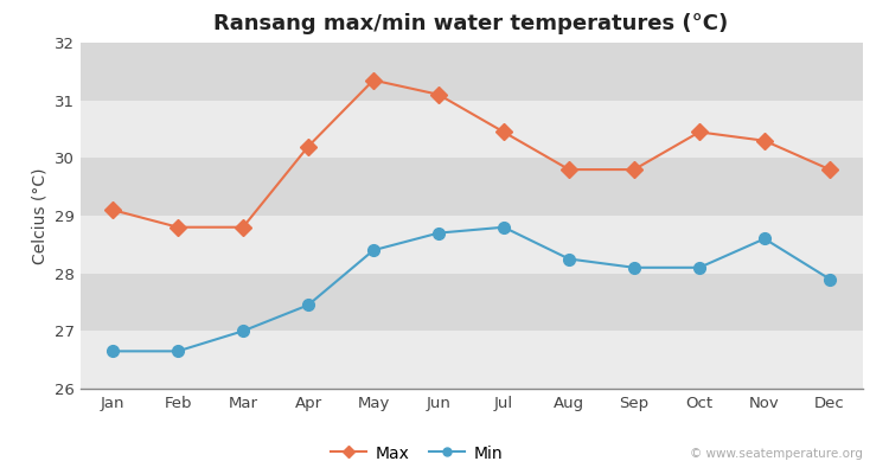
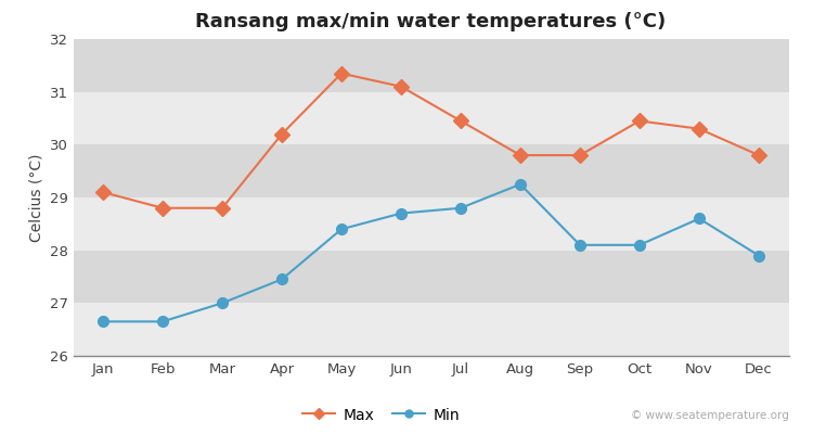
Min/Aug: 28.25 -> 29.25
